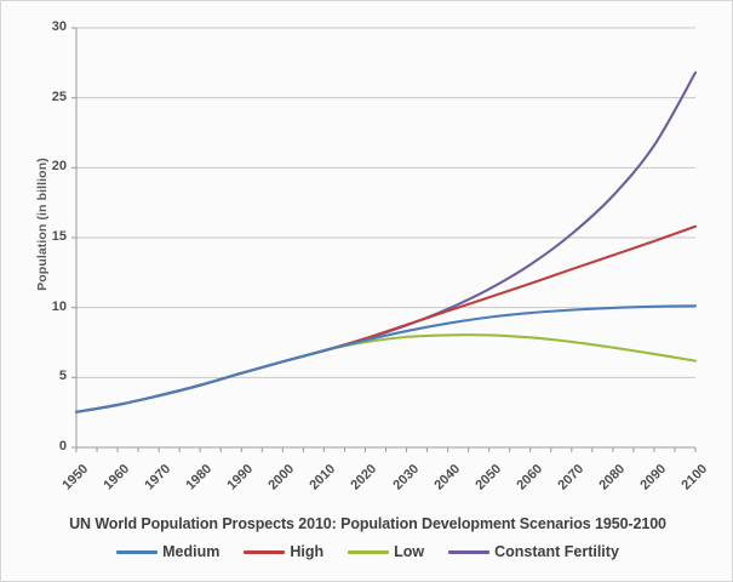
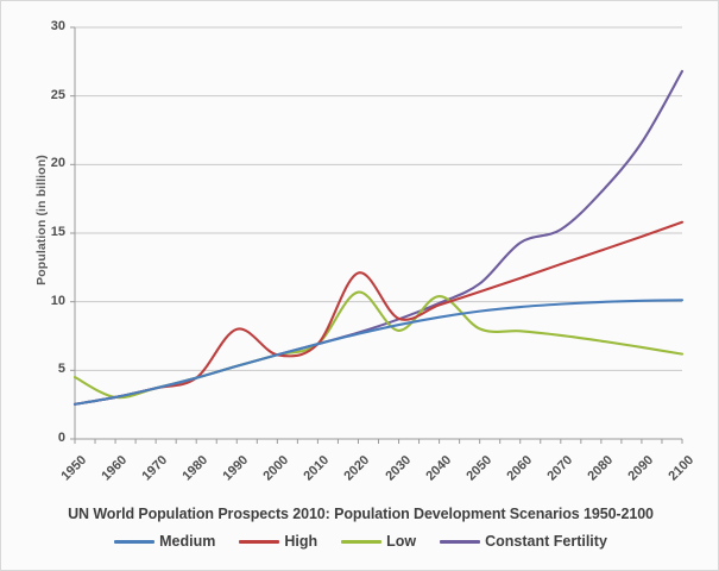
Low/1950: 2.5 -> 4.5
High/1990: 5.3 -> 8.0
High/2020: 7.8 -> 12.1
Low/2020: 7.5 -> 10.7
Low/2040: 8.0 -> 10.4
Constant Fertility/2060: 13.1 -> 14.3
